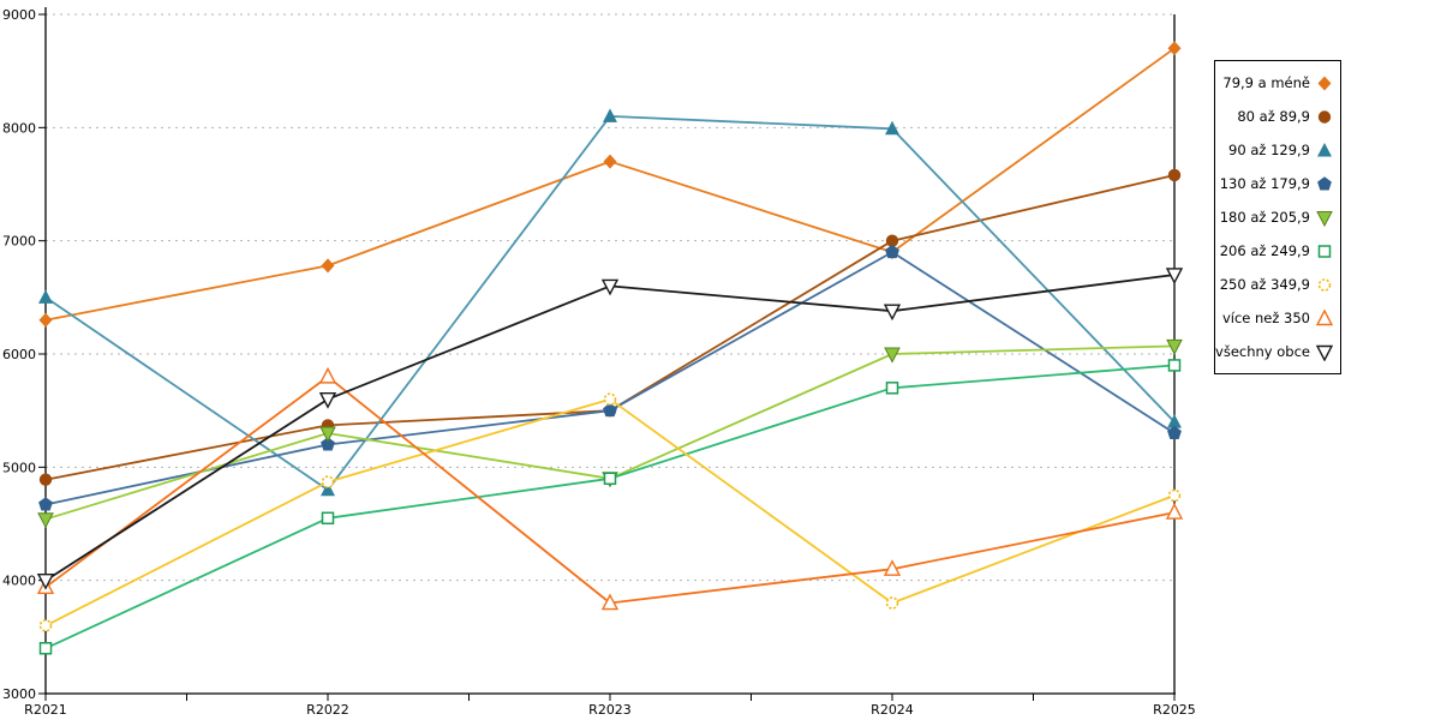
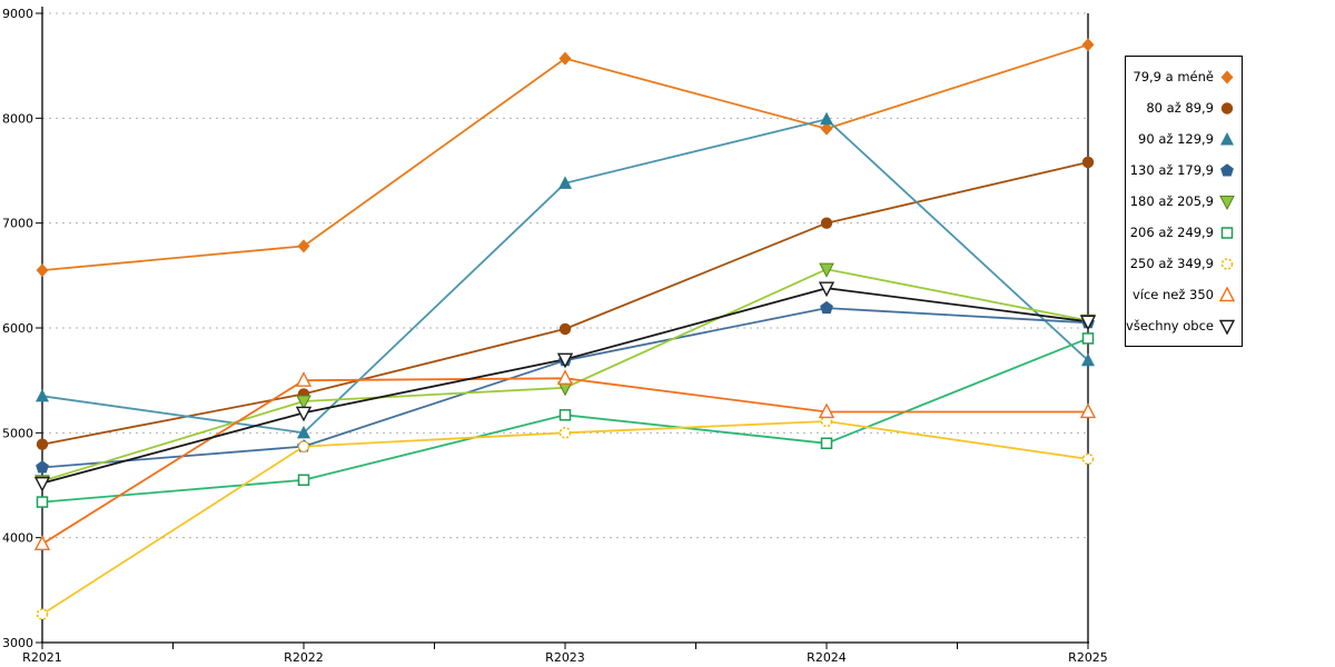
79,9 a méně/R2021: 6300 -> 6600
90 až 129,9/R2021: 6500 -> 5400
206 až 249,9/R2021: 3400 -> 4300
250 až 349,9/R2021: 3600 -> 3300
všechny obce/R2021: 4000 -> 4500
90 až 129,9/R2022: 4800 -> 5000
130 až 179,9/R2022: 5200 -> 4900
více než 350/R2022: 5800 -> 5500
všechny obce/R2022: 5600 -> 5200
79,9 a méně/R2023: 7700 -> 8600
80 až 89,9/R2023: 5500 -> 6000
90 až 129,9/R2023: 8100 -> 7400
130 až 179,9/R2023: 5500 -> 5700
180 až 205,9/R2023: 4900 -> 5400
206 až 249,9/R2023: 4900 -> 5200
250 až 349,9/R2023: 5600 -> 5000
více než 350/R2023: 3800 -> 5500
všechny obce/R2023: 6600 -> 5700
79,9 a méně/R2024: 6900 -> 7900
130 až 179,9/R2024: 6900 -> 6200
180 až 205,9/R2024: 6000 -> 6600
206 až 249,9/R2024: 5700 -> 4900
250 až 349,9/R2024: 3800 -> 5100
více než 350/R2024: 4100 -> 5200
90 až 129,9/R2025: 5400 -> 5700
130 až 179,9/R2025: 5300 -> 6000
více než 350/R2025: 4600 -> 5200
všechny obce/R2025: 6700 -> 6100
